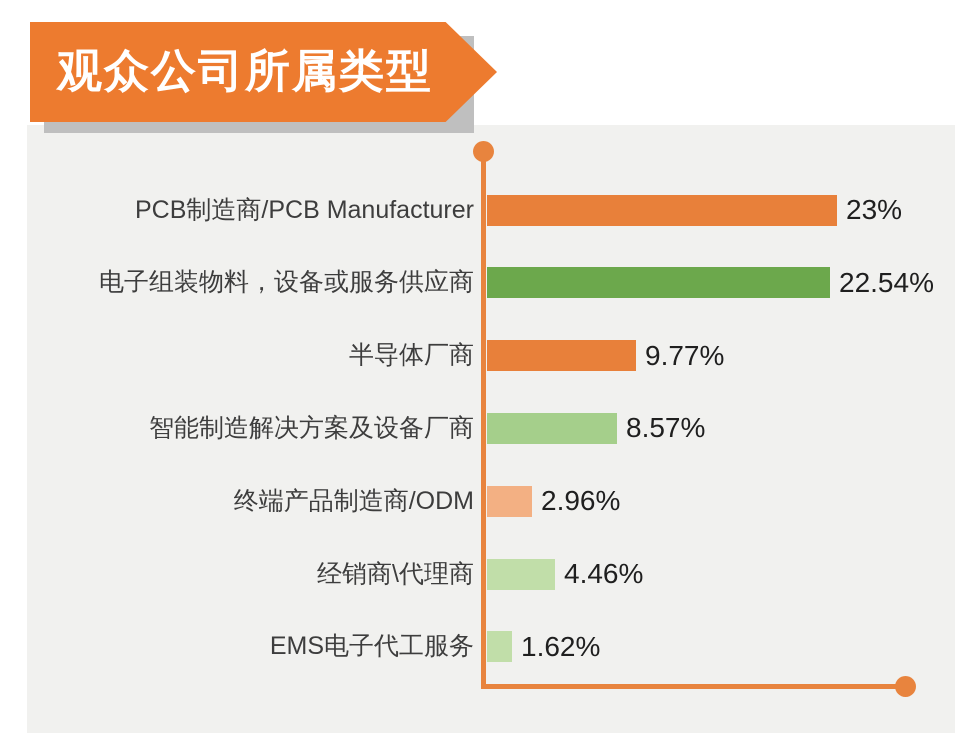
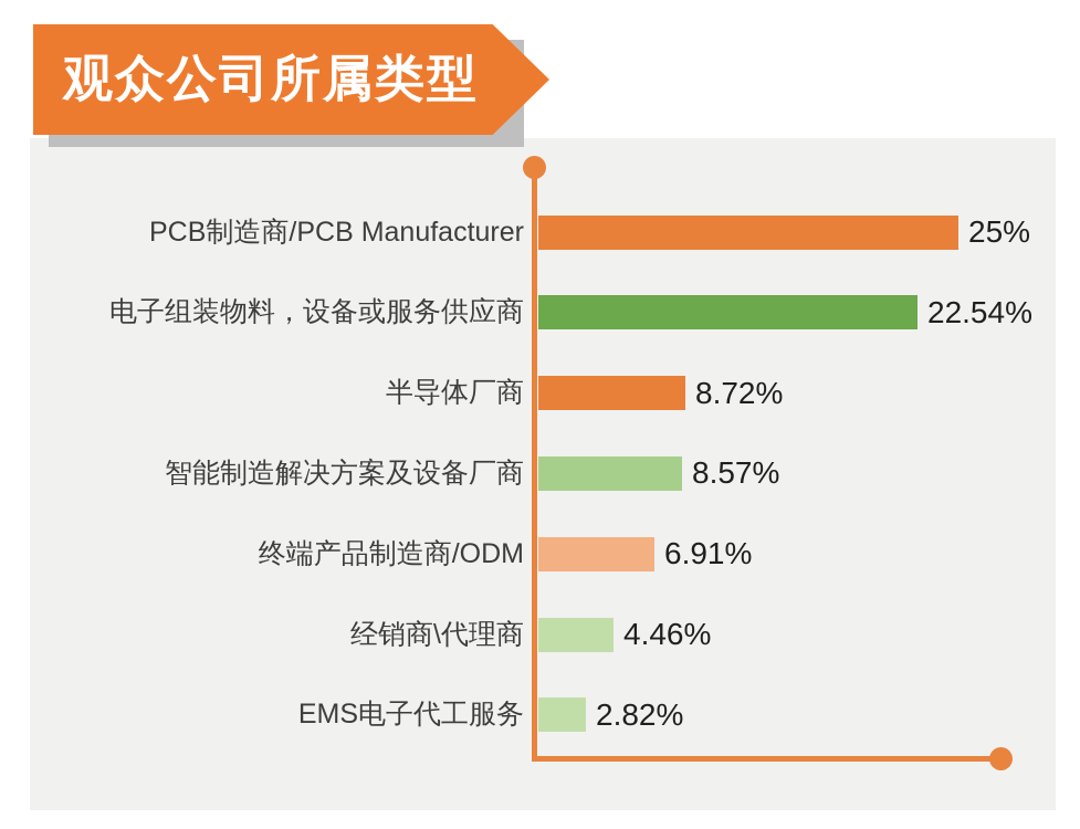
PCB制造商/PCB Manufacturer: 23% -> 25%
半导体厂商: 9.77% -> 8.72%
终端产品制造商/ODM: 2.96% -> 6.91%
EMS电子代工服务: 1.62% -> 2.82%
